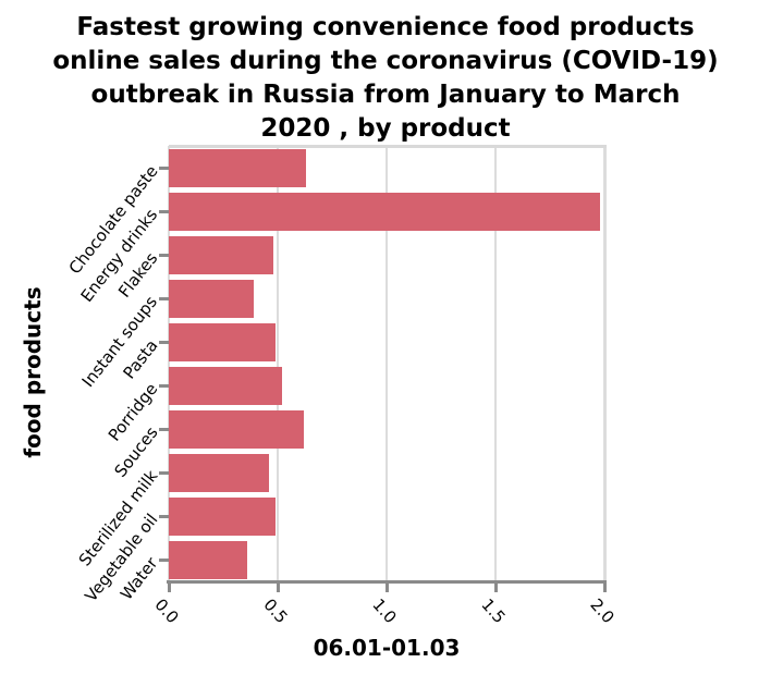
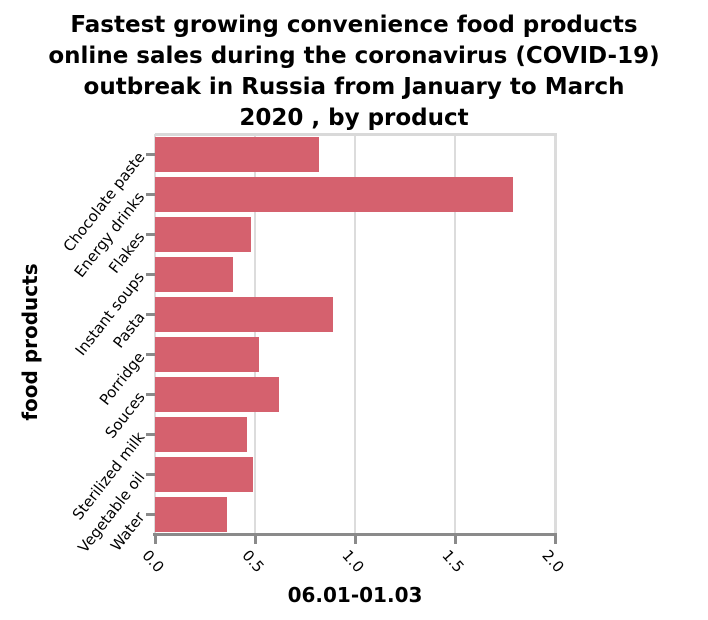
Chocolate paste: 0.63 -> 0.82
Energy drinks: 1.98 -> 1.79
Pasta: 0.49 -> 0.89
